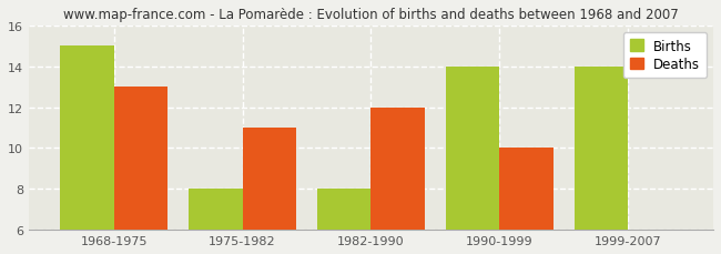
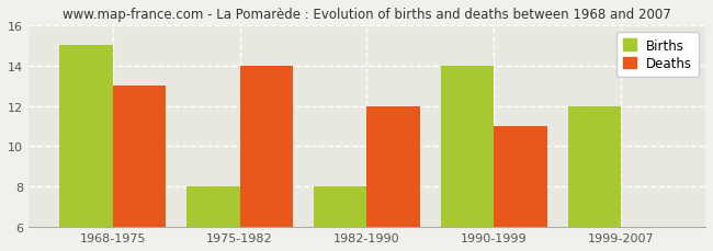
Deaths/1975-1982: 11 -> 14
Deaths/1990-1999: 10 -> 11
Births/1999-2007: 14 -> 12
